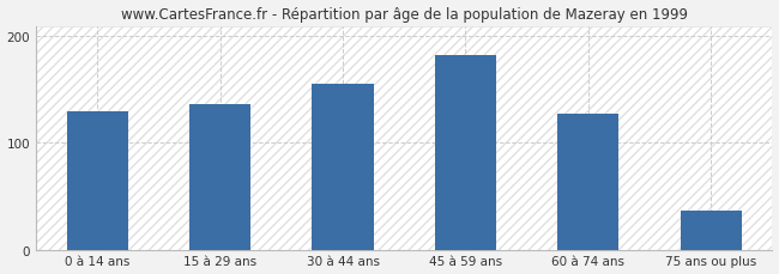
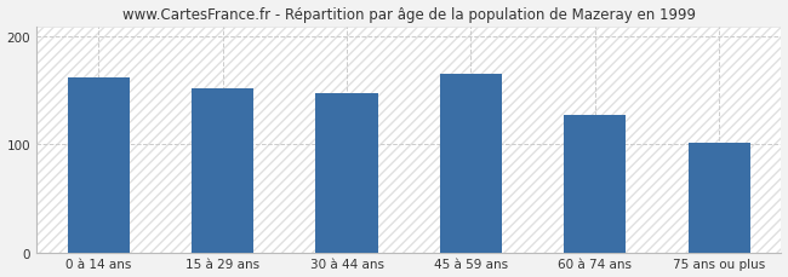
0 à 14 ans: 130 -> 162
15 à 29 ans: 137 -> 152
30 à 44 ans: 155 -> 148
45 à 59 ans: 182 -> 166
75 ans ou plus: 37 -> 102
